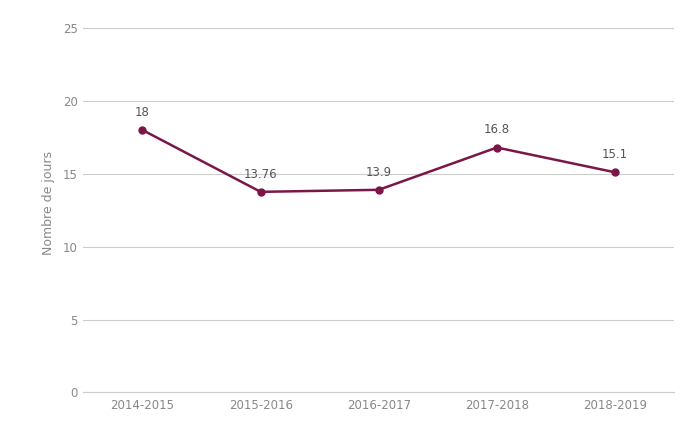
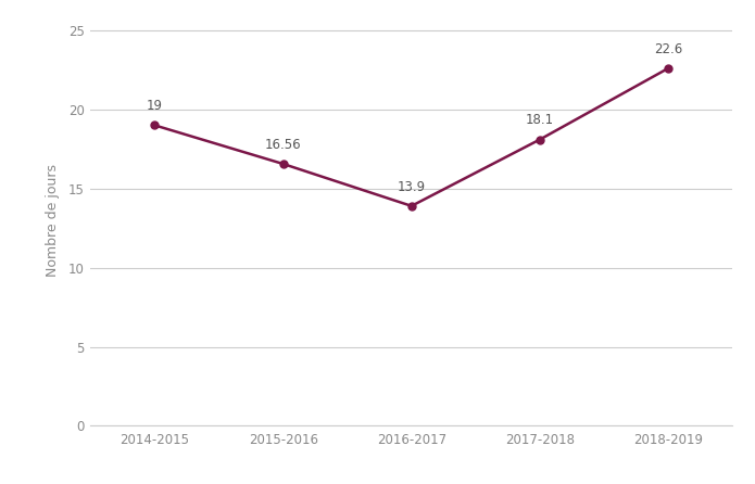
2014-2015: 18 -> 19
2015-2016: 13.76 -> 16.56
2017-2018: 16.8 -> 18.1
2018-2019: 15.1 -> 22.6
